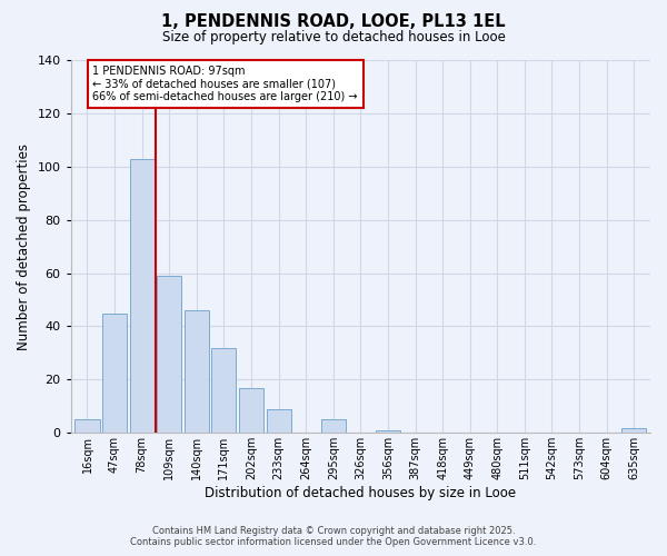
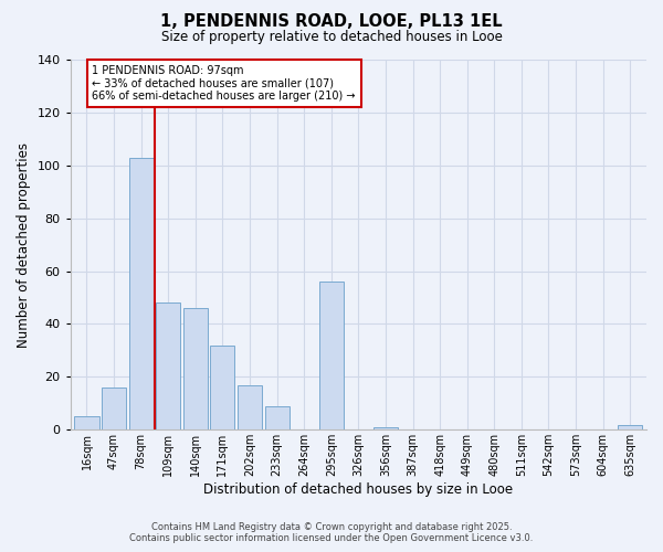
47sqm: 45 -> 16
109sqm: 59 -> 48
295sqm: 5 -> 56
